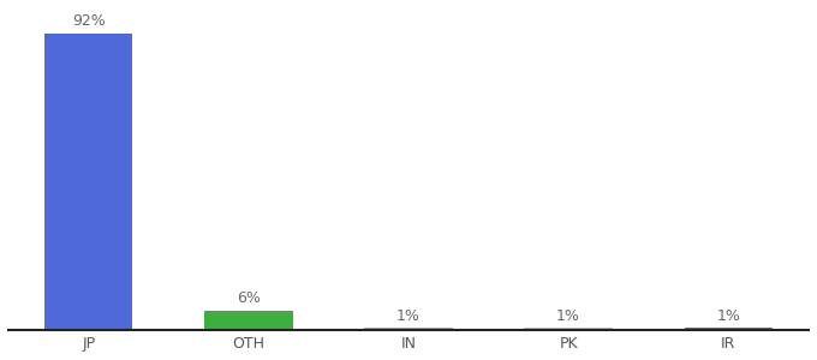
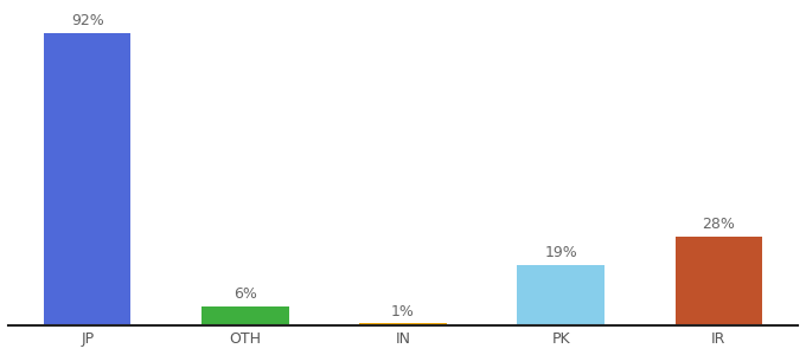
PK: 1% -> 19%
IR: 1% -> 28%
